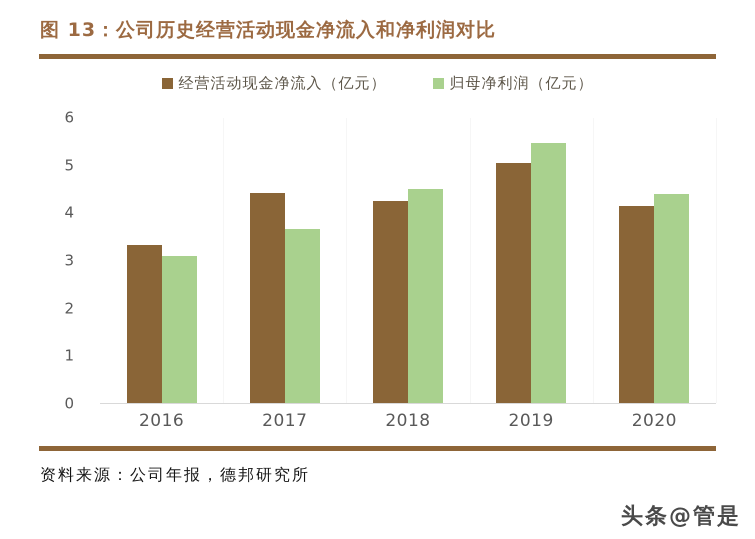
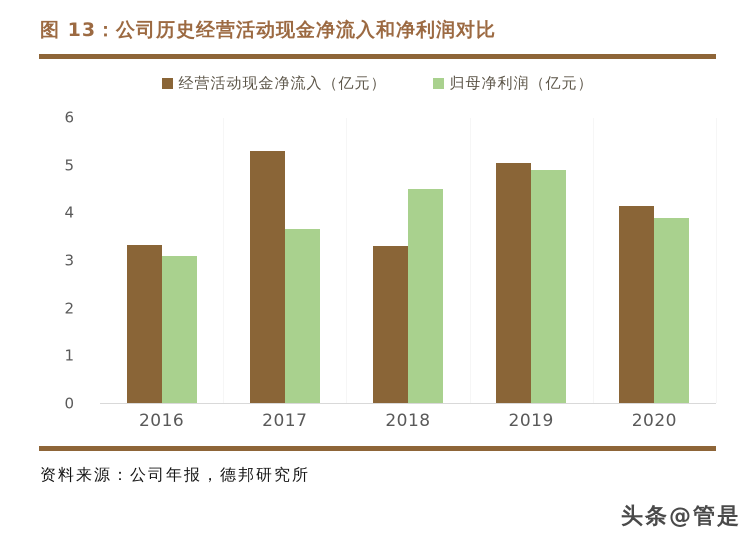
经营活动现金净流入（亿元）/2017: 4.4 -> 5.3
经营活动现金净流入（亿元）/2018: 4.2 -> 3.3
归母净利润（亿元）/2019: 5.5 -> 4.9
归母净利润（亿元）/2020: 4.4 -> 3.9
